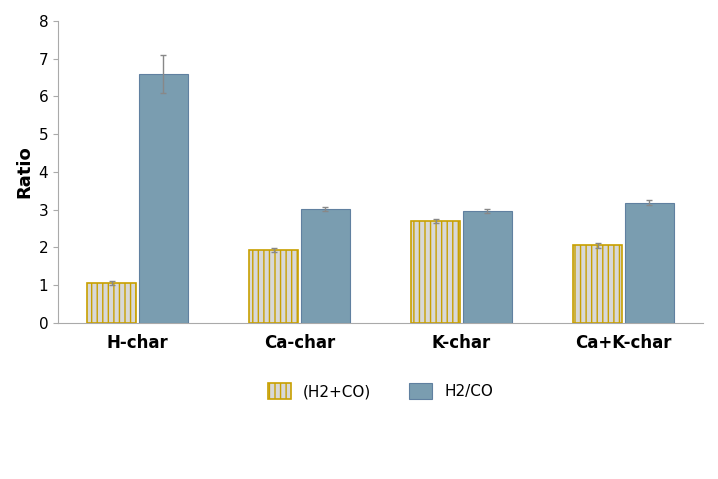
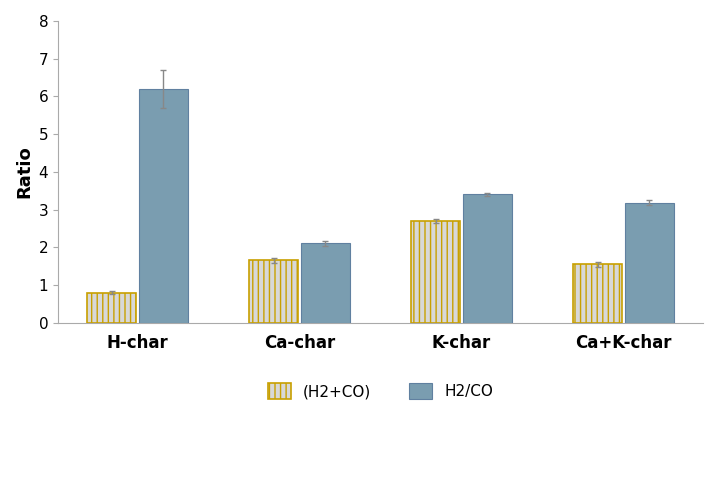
(H2+CO)/H-char: 1.05 -> 0.80
H2/CO/H-char: 6.60 -> 6.20
(H2+CO)/Ca-char: 1.93 -> 1.65
H2/CO/Ca-char: 3.02 -> 2.10
H2/CO/K-char: 2.97 -> 3.40
(H2+CO)/Ca+K-char: 2.05 -> 1.55
